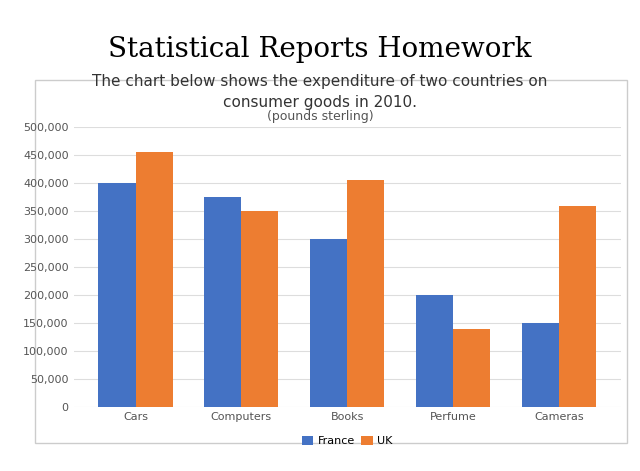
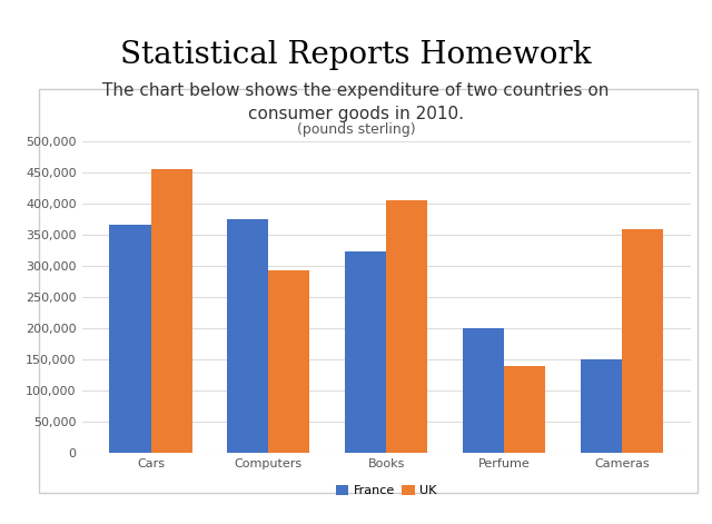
France/Cars: 400,000 -> 366,000
UK/Computers: 350,000 -> 294,000
France/Books: 300,000 -> 324,000
